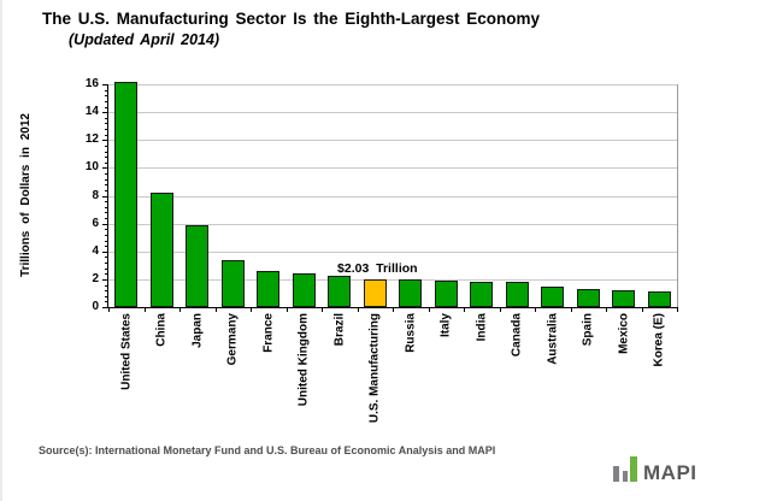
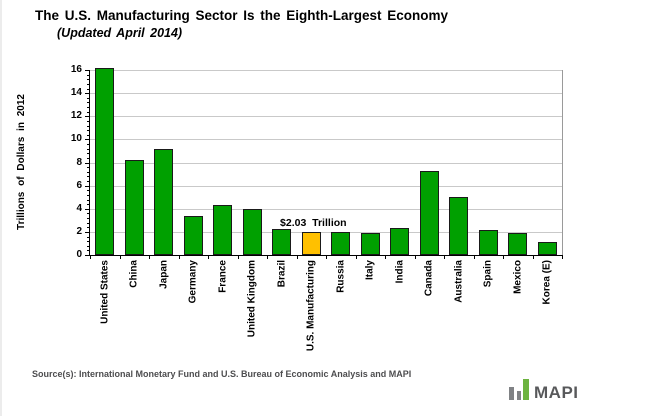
Japan: 5.9 -> 9.2
France: 2.6 -> 4.3
United Kingdom: 2.5 -> 4.0
India: 1.8 -> 2.3
Canada: 1.8 -> 7.3
Australia: 1.5 -> 5.0
Spain: 1.3 -> 2.2
Mexico: 1.2 -> 1.9
